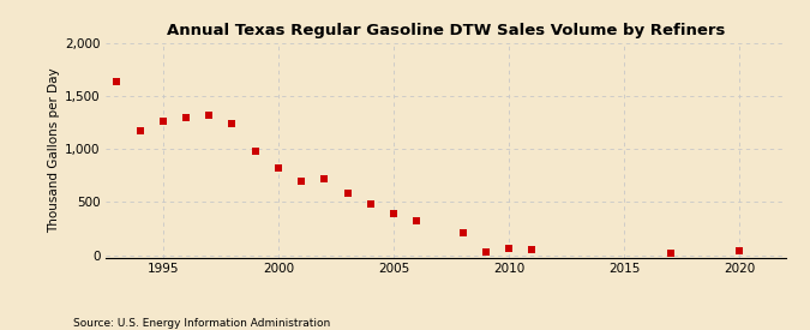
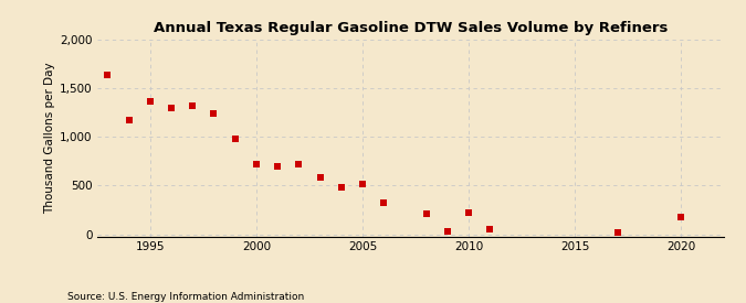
1995: 1,260 -> 1,360
2000: 820 -> 720
2005: 390 -> 520
2010: 70 -> 220
2020: 40 -> 180
